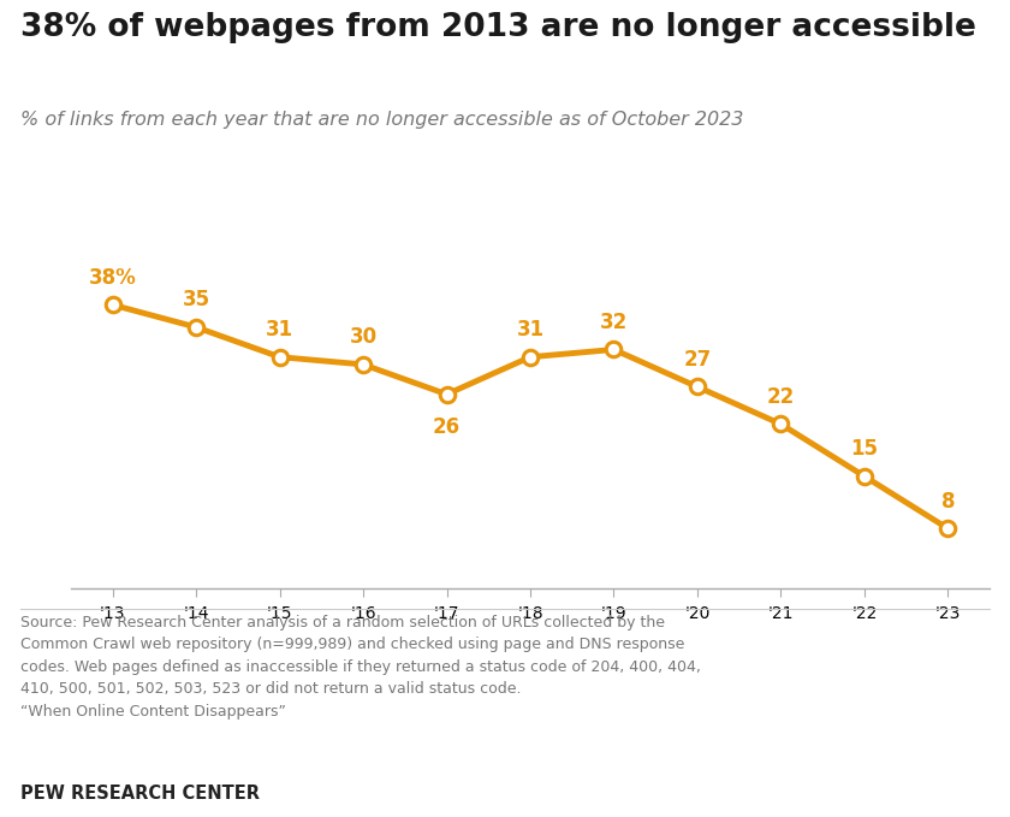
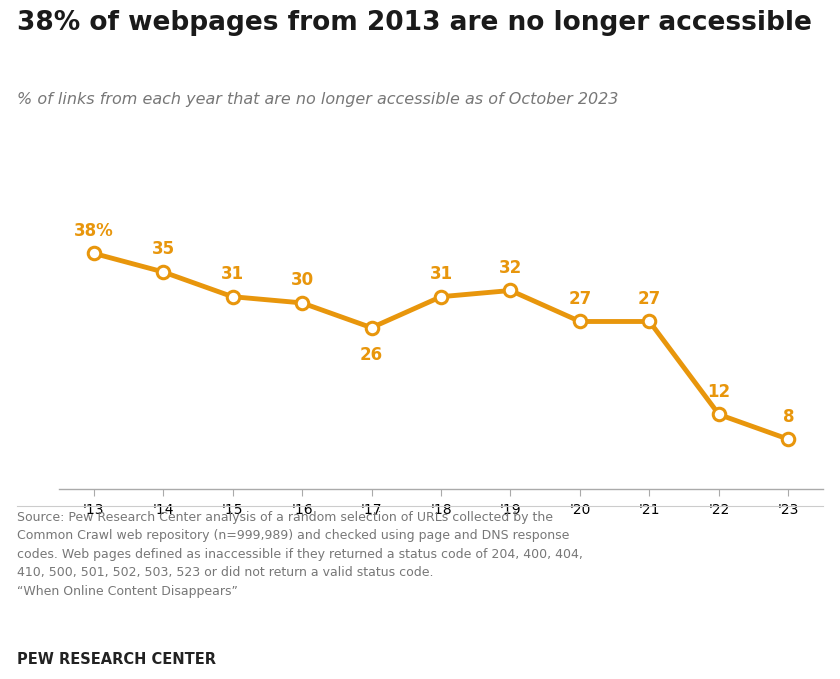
'21: 22 -> 27
'22: 15 -> 12
